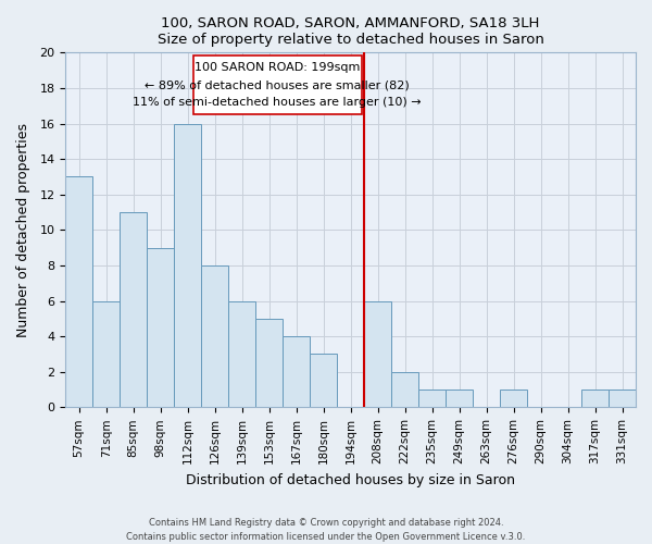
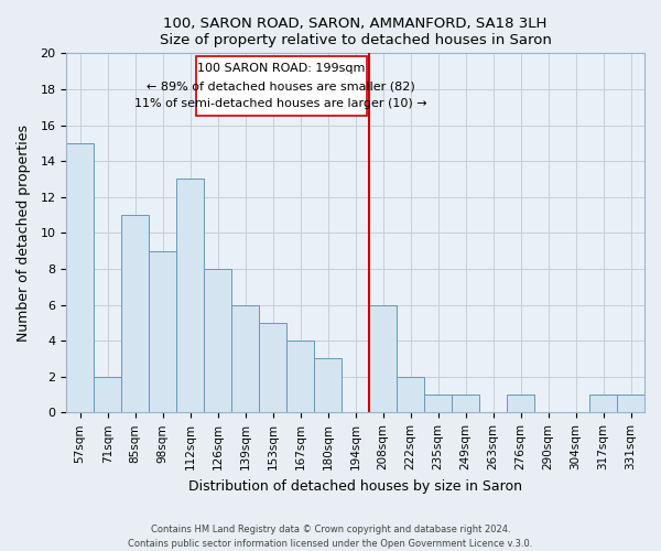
57sqm: 13 -> 15
71sqm: 6 -> 2
112sqm: 16 -> 13
